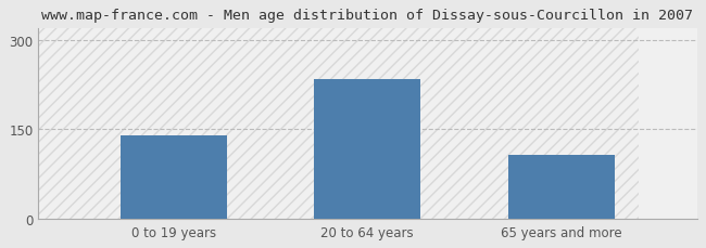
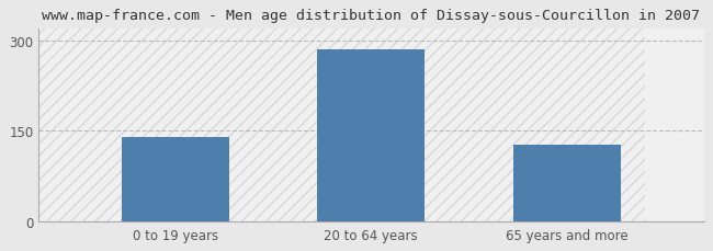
20 to 64 years: 234 -> 285
65 years and more: 108 -> 128
